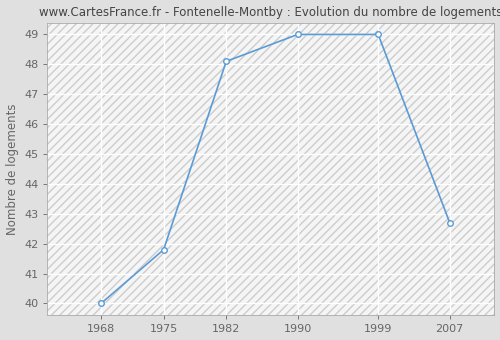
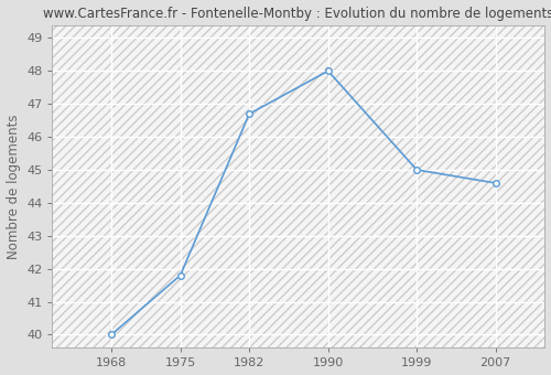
1982: 48.1 -> 46.7
1990: 49.0 -> 48.0
1999: 49.0 -> 45.0
2007: 42.7 -> 44.6
